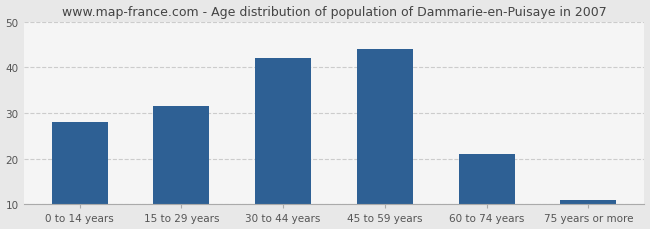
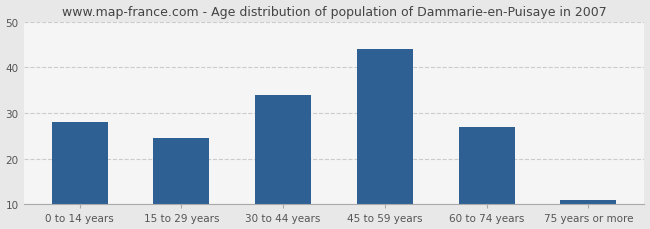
15 to 29 years: 31.5 -> 24.5
30 to 44 years: 42.0 -> 34.0
60 to 74 years: 21.0 -> 27.0
